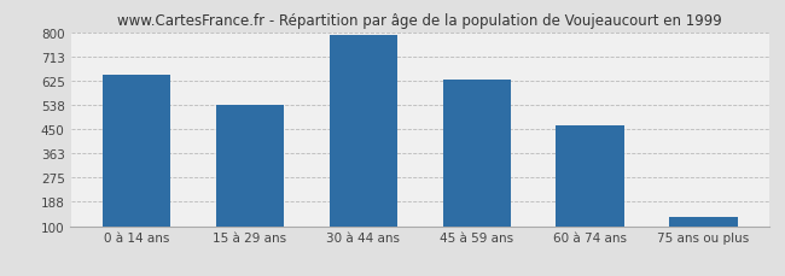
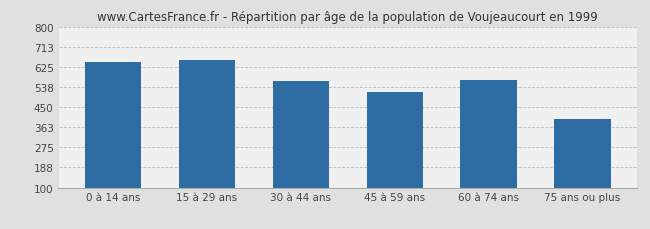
15 à 29 ans: 538 -> 655
30 à 44 ans: 790 -> 565
45 à 59 ans: 630 -> 515
60 à 74 ans: 462 -> 570
75 ans ou plus: 133 -> 400
